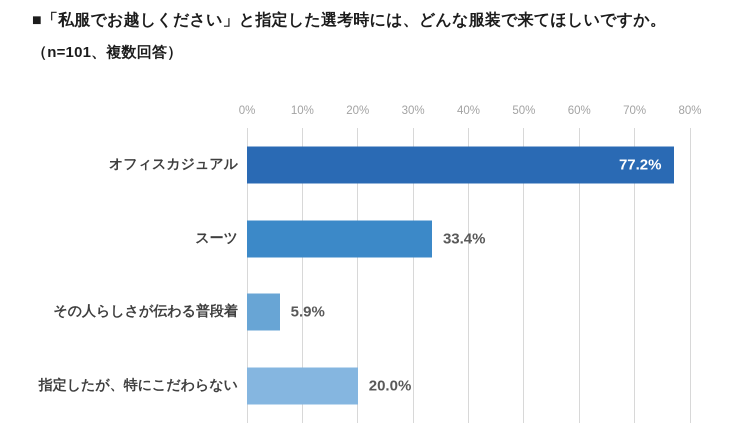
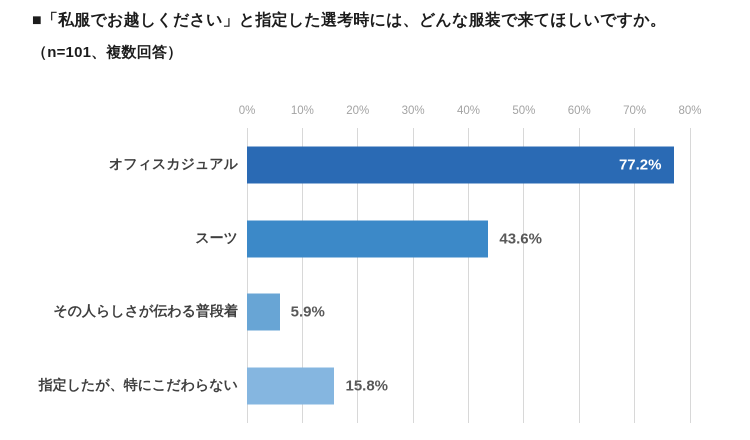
スーツ: 33.4% -> 43.6%
指定したが、特にこだわらない: 20.0% -> 15.8%
